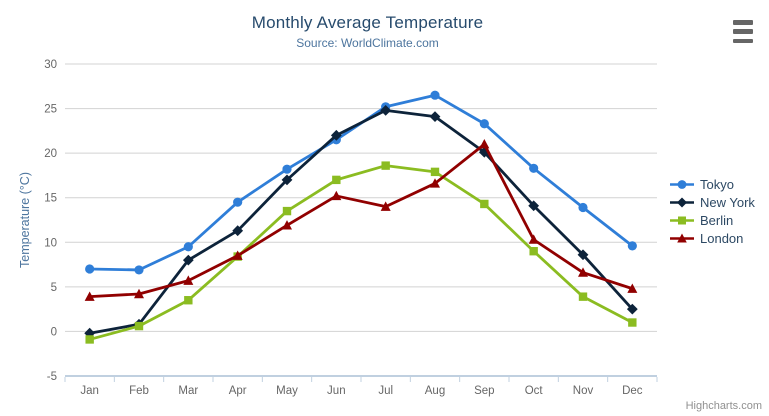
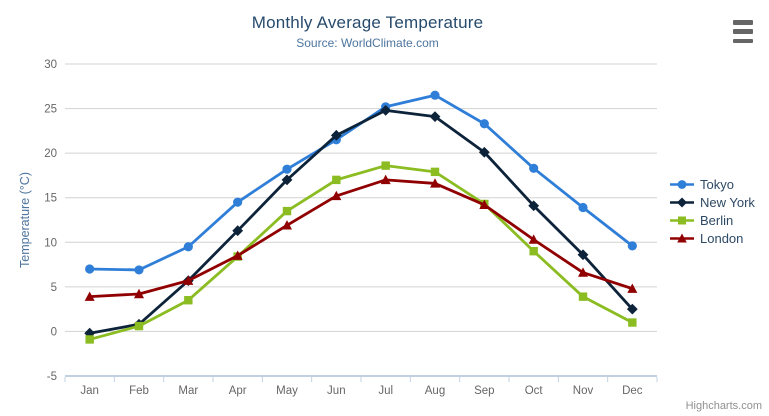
New York/Mar: 8 -> 6
London/Jul: 14 -> 17
London/Sep: 21 -> 14
